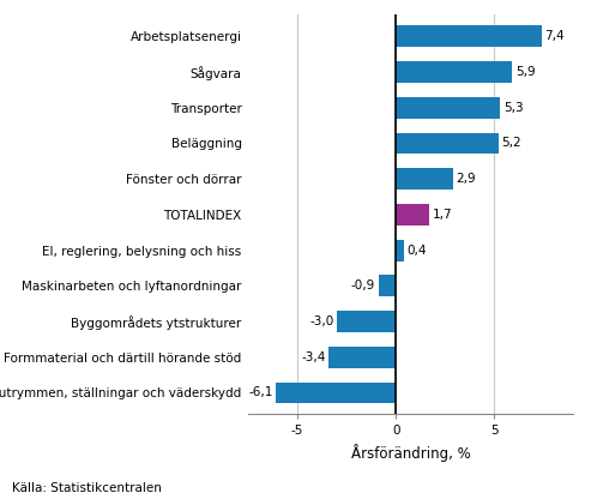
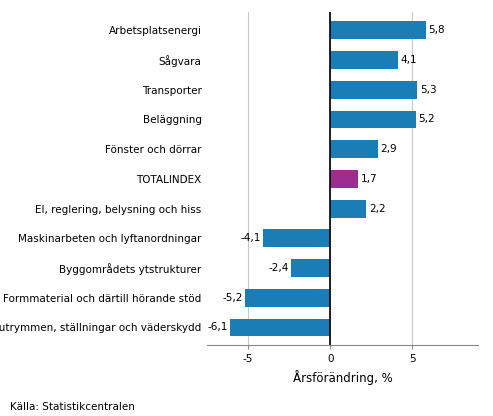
Arbetsplatsenergi: 7,4 -> 5,8
Sågvara: 5,9 -> 4,1
El, reglering, belysning och hiss: 0,4 -> 2,2
Maskinarbeten och lyftanordningar: -0,9 -> -4,1
Byggområdets ytstrukturer: -3,0 -> -2,4
Formmaterial och därtill hörande stöd: -3,4 -> -5,2
